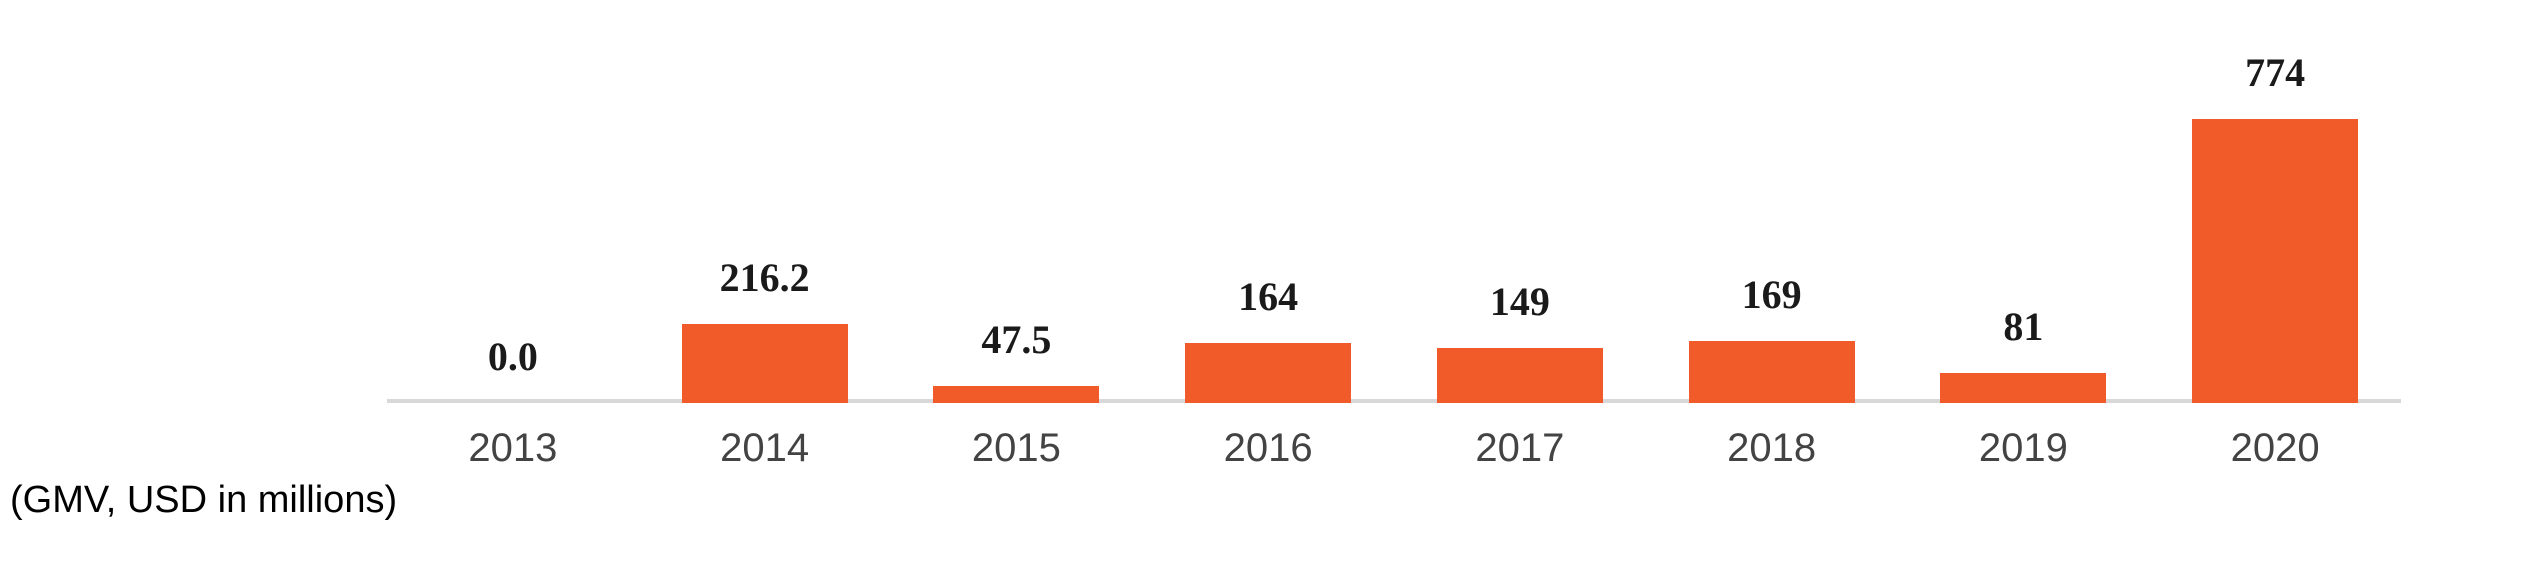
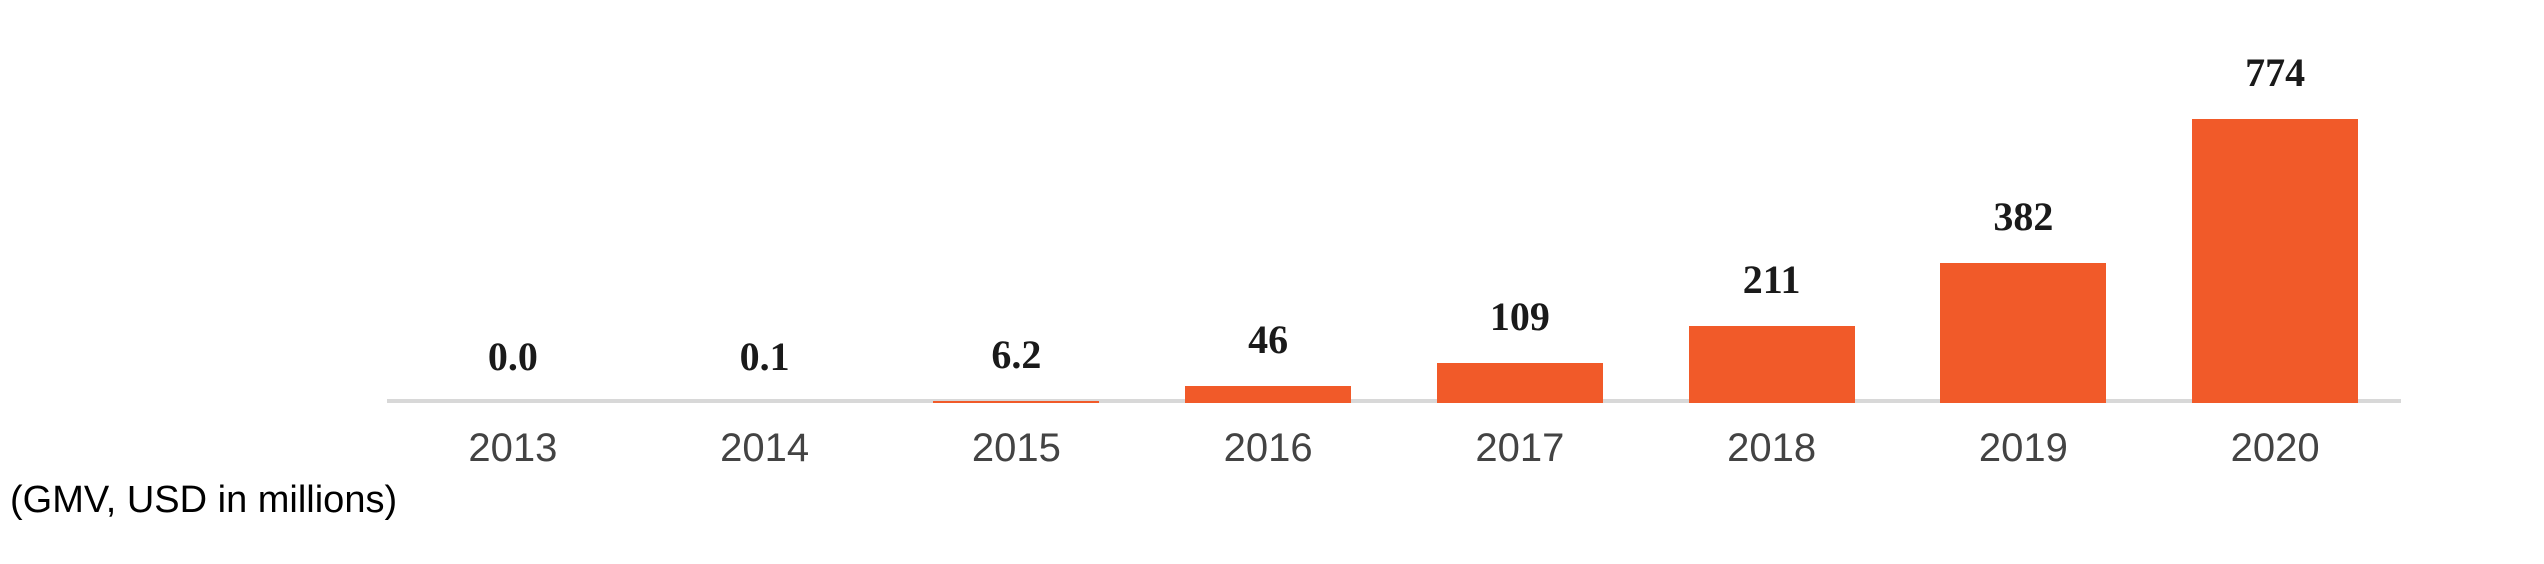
2014: 216.2 -> 0.1
2015: 47.5 -> 6.2
2016: 164 -> 46
2017: 149 -> 109
2018: 169 -> 211
2019: 81 -> 382
